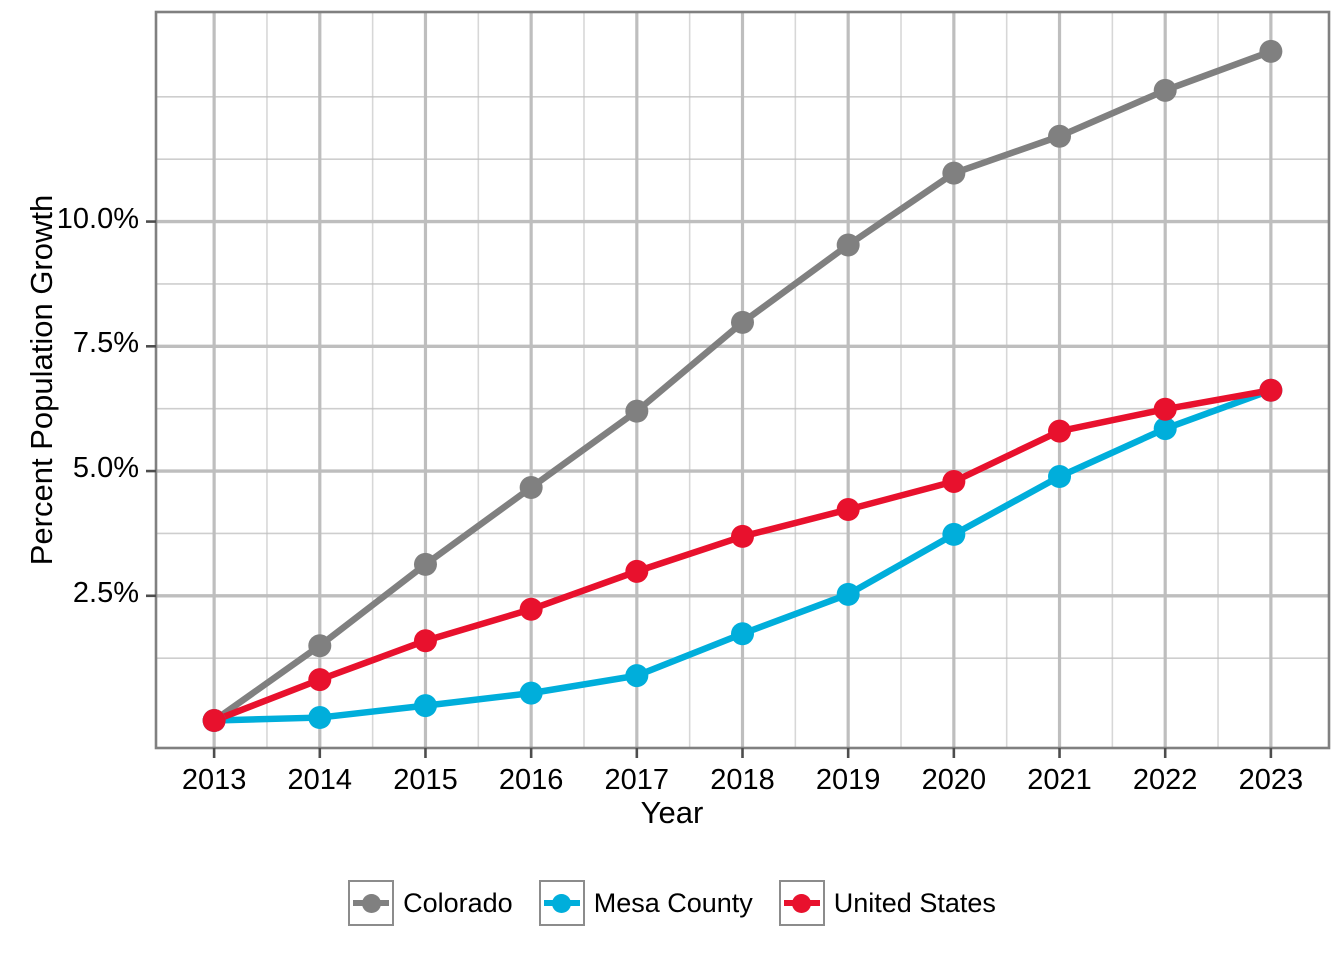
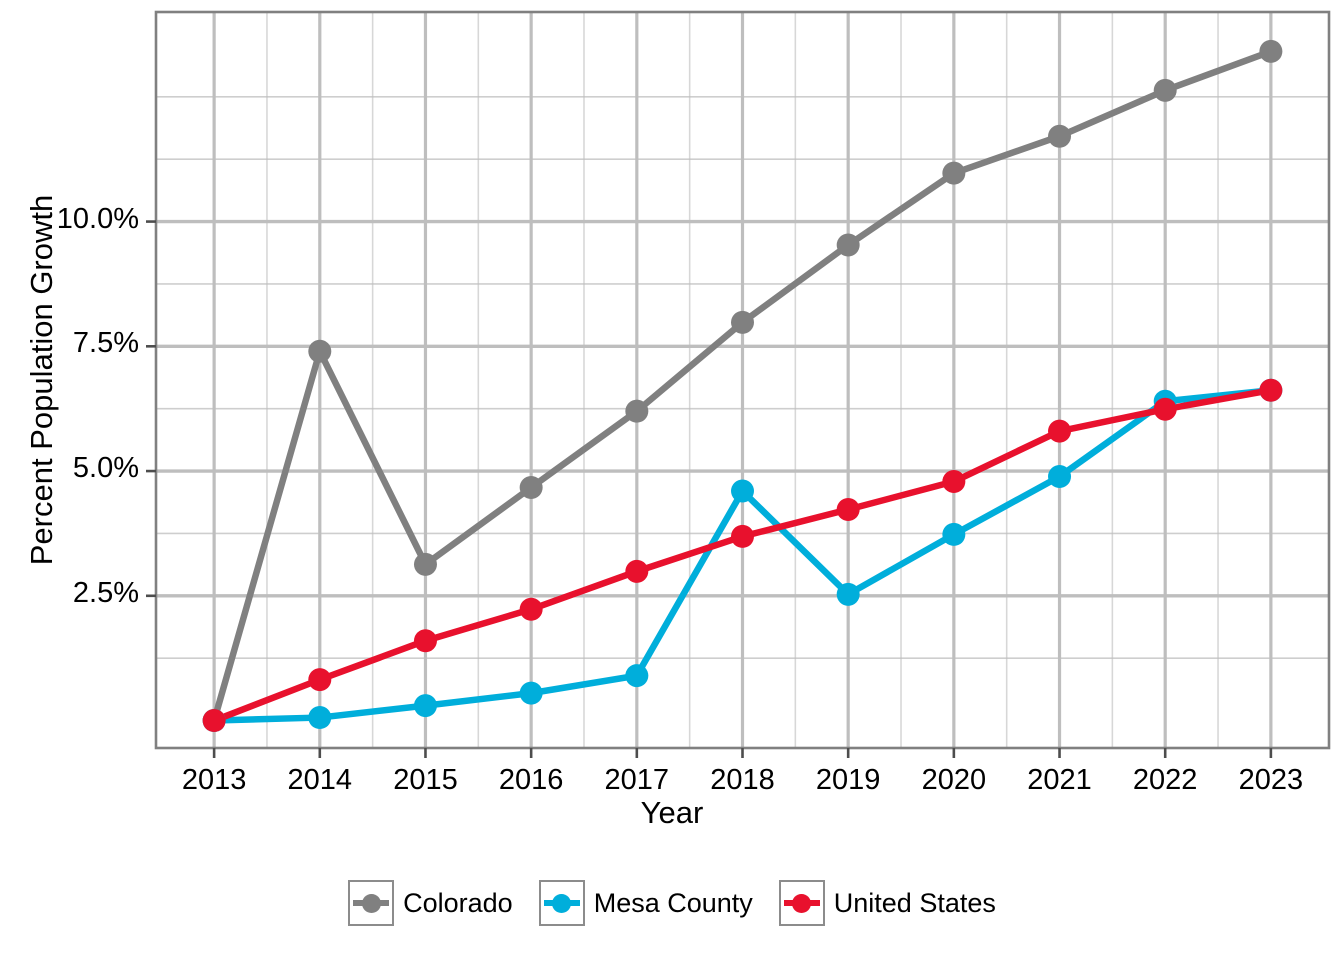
Colorado/2014: 1.5% -> 7.4%
Mesa County/2018: 1.7% -> 4.6%
Mesa County/2022: 5.8% -> 6.4%
